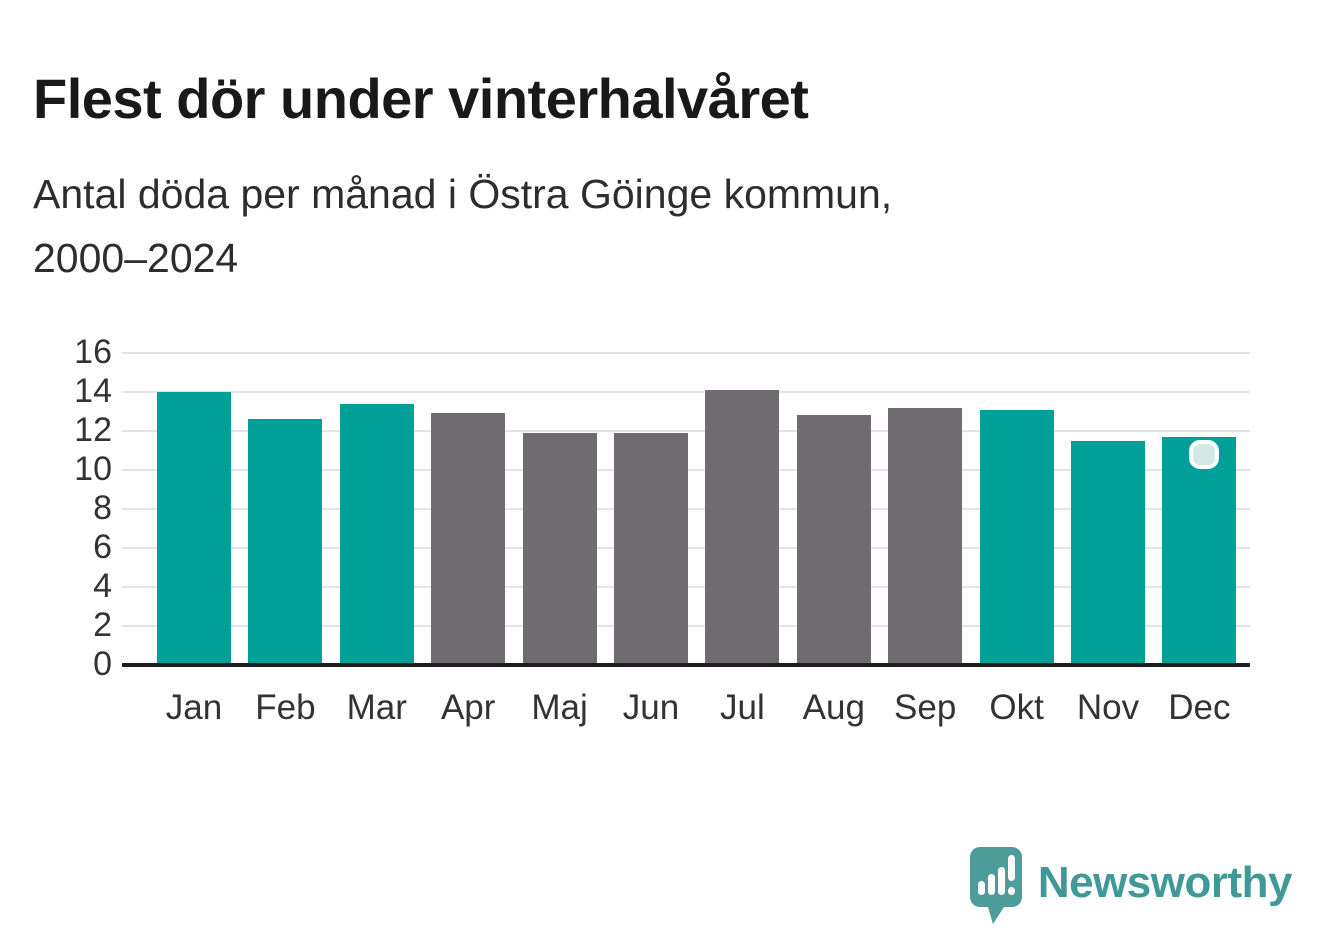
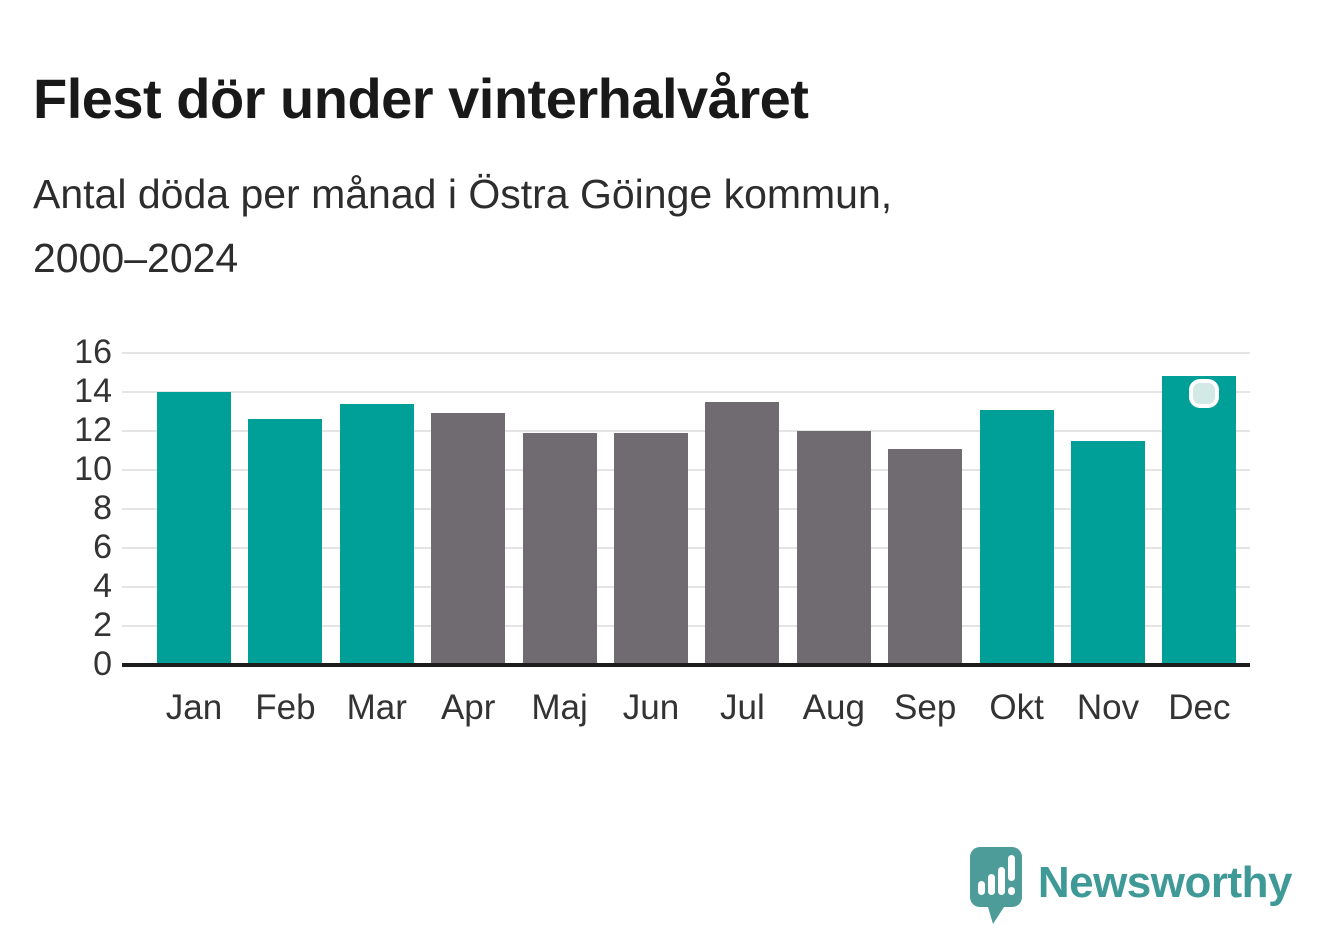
Jul: 14.1 -> 13.5
Aug: 12.8 -> 12.0
Sep: 13.2 -> 11.1
Dec: 11.7 -> 14.8
